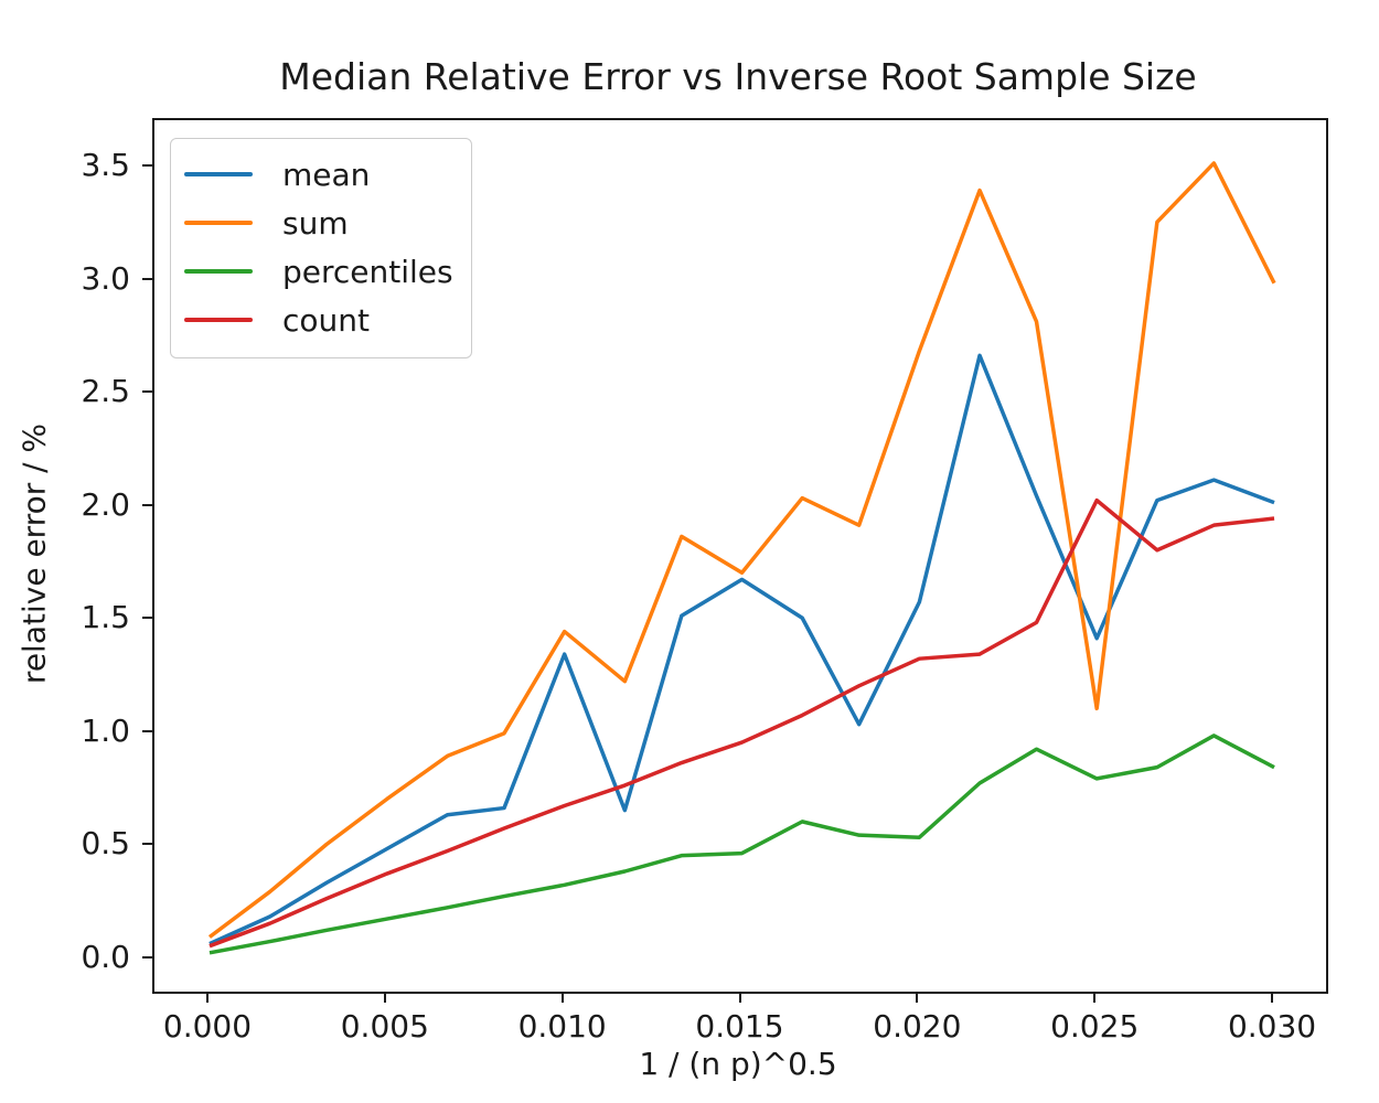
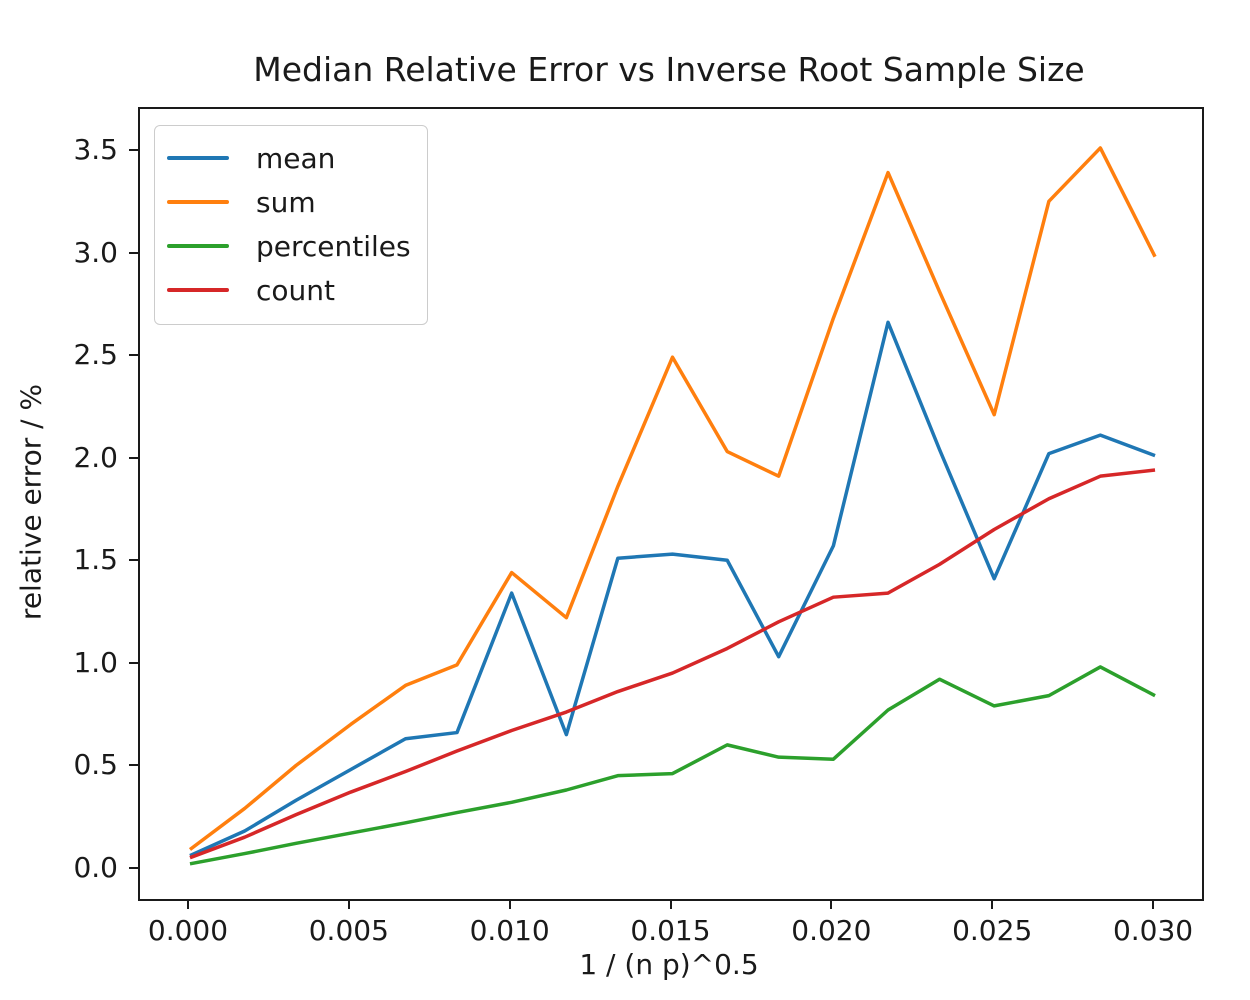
mean/0.015: 1.68 -> 1.54
sum/0.015: 1.71 -> 2.50
sum/0.025: 1.11 -> 2.22
count/0.025: 2.03 -> 1.66
